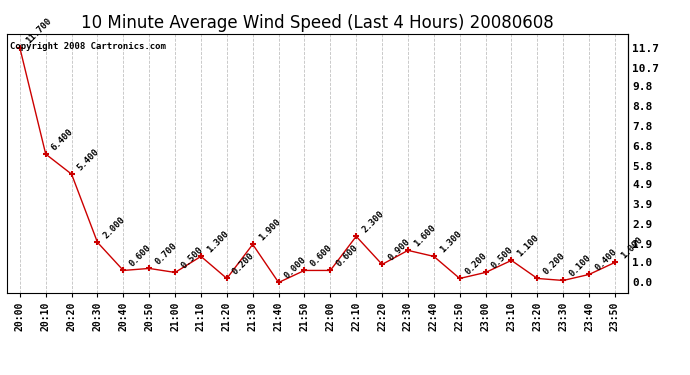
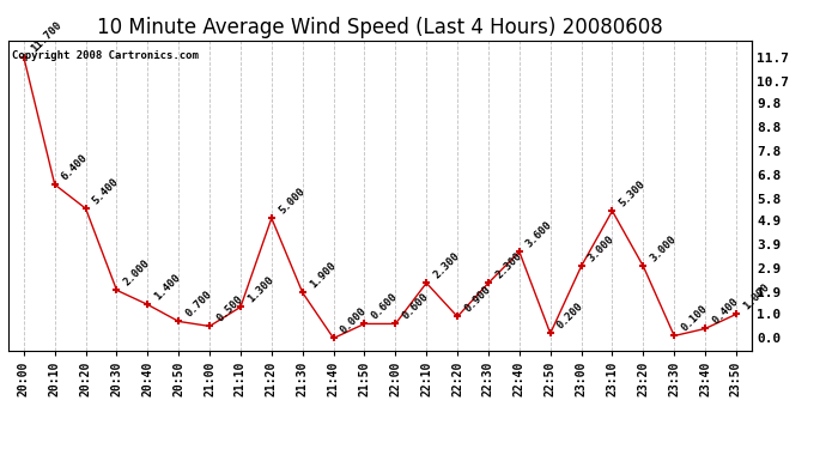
20:40: 0.600 -> 1.400
21:20: 0.200 -> 5.000
22:30: 1.600 -> 2.300
22:40: 1.300 -> 3.600
23:00: 0.500 -> 3.000
23:10: 1.100 -> 5.300
23:20: 0.200 -> 3.000
